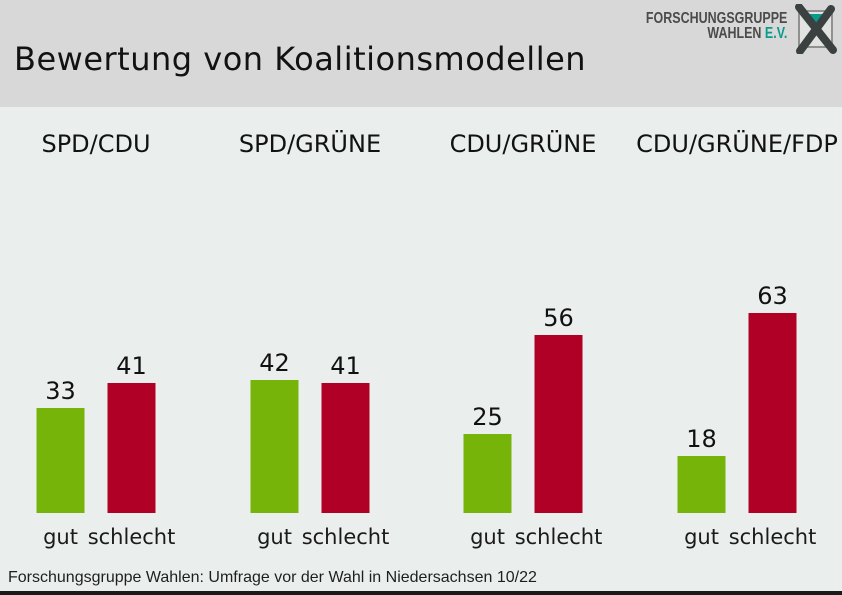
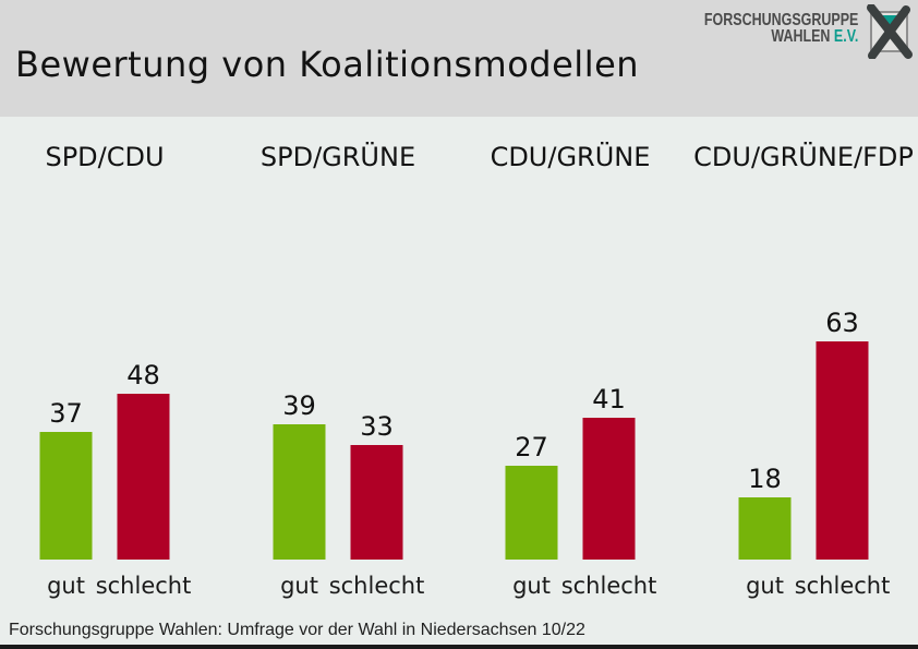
gut/SPD/CDU: 33 -> 37
schlecht/SPD/CDU: 41 -> 48
gut/SPD/GRÜNE: 42 -> 39
schlecht/SPD/GRÜNE: 41 -> 33
gut/CDU/GRÜNE: 25 -> 27
schlecht/CDU/GRÜNE: 56 -> 41
